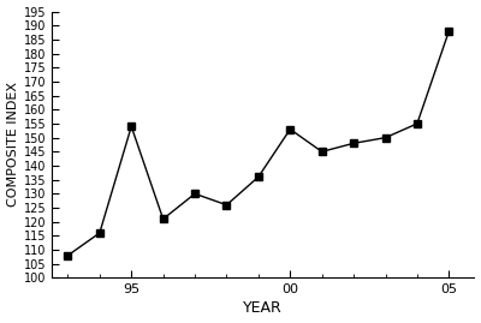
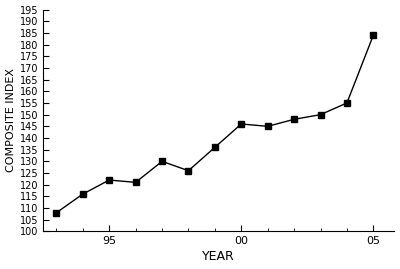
95: 154 -> 122
00: 153 -> 146
05: 188 -> 184
